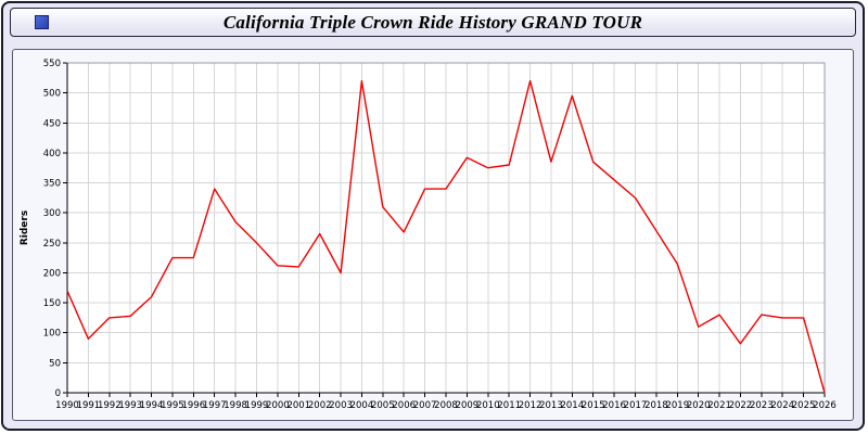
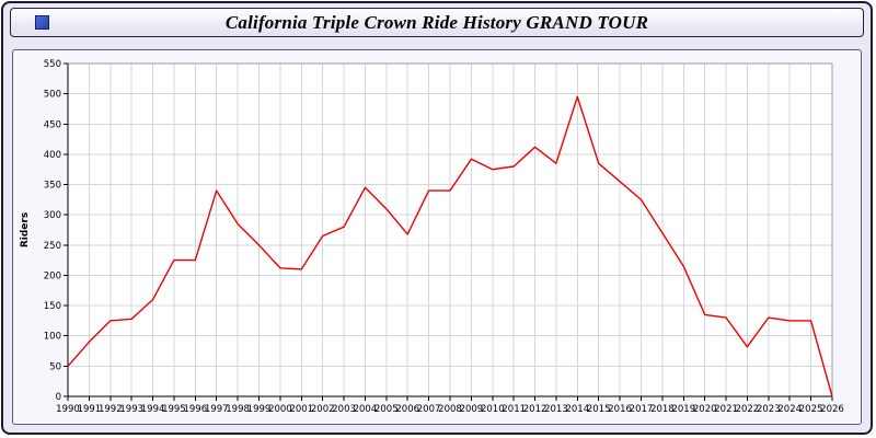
1990: 170 -> 50
2003: 200 -> 280
2004: 520 -> 340
2012: 520 -> 410
2020: 110 -> 140
